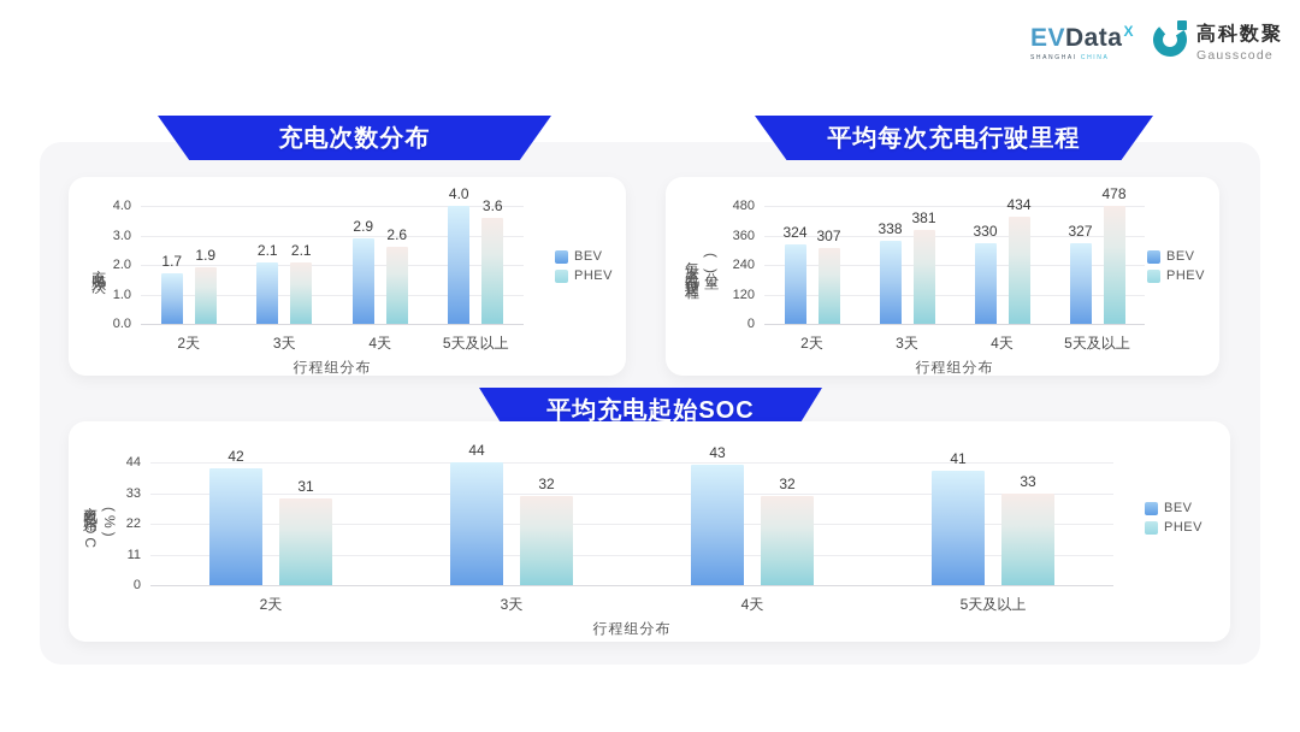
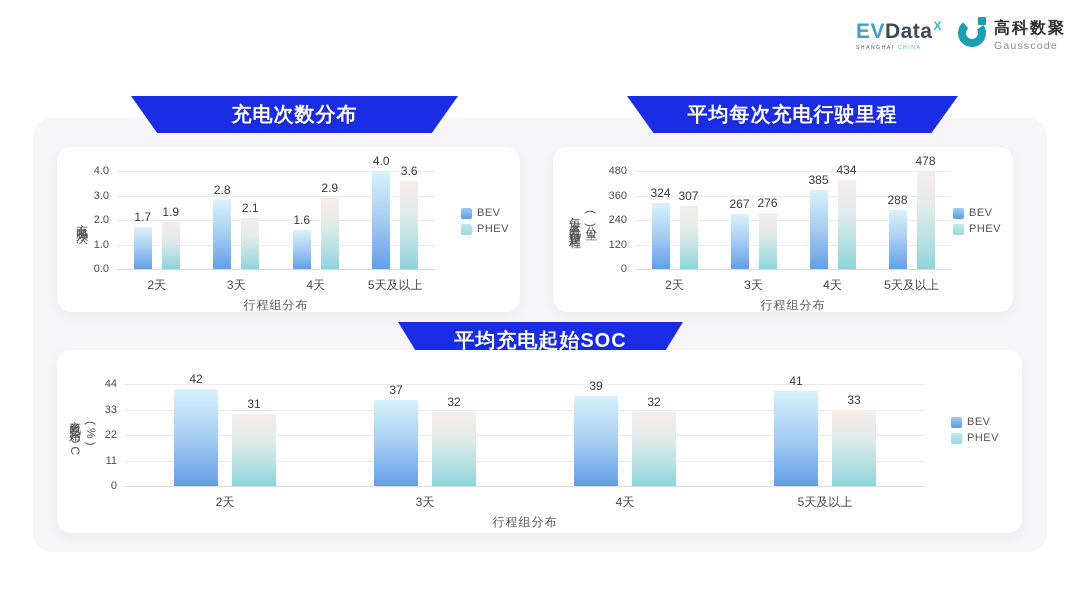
充电次数分布/BEV/3天: 2.1 -> 2.8
充电次数分布/BEV/4天: 2.9 -> 1.6
充电次数分布/PHEV/4天: 2.6 -> 2.9
平均每次充电行驶里程/BEV/3天: 338 -> 267
平均每次充电行驶里程/PHEV/3天: 381 -> 276
平均每次充电行驶里程/BEV/4天: 330 -> 385
平均每次充电行驶里程/BEV/5天及以上: 327 -> 288
平均充电起始SOC/BEV/3天: 44 -> 37
平均充电起始SOC/BEV/4天: 43 -> 39
